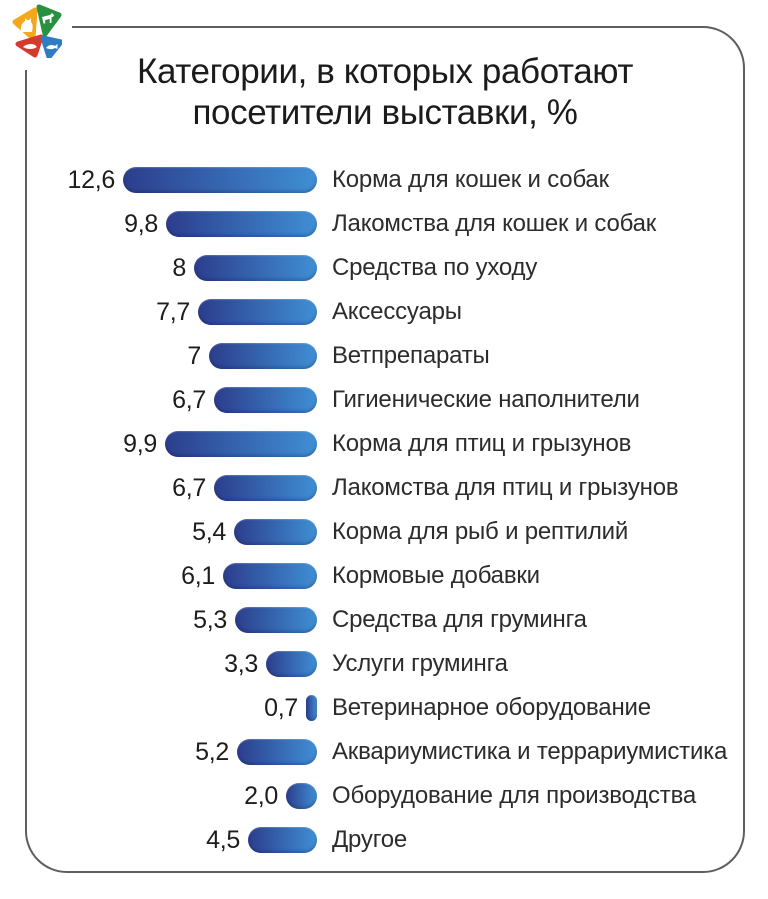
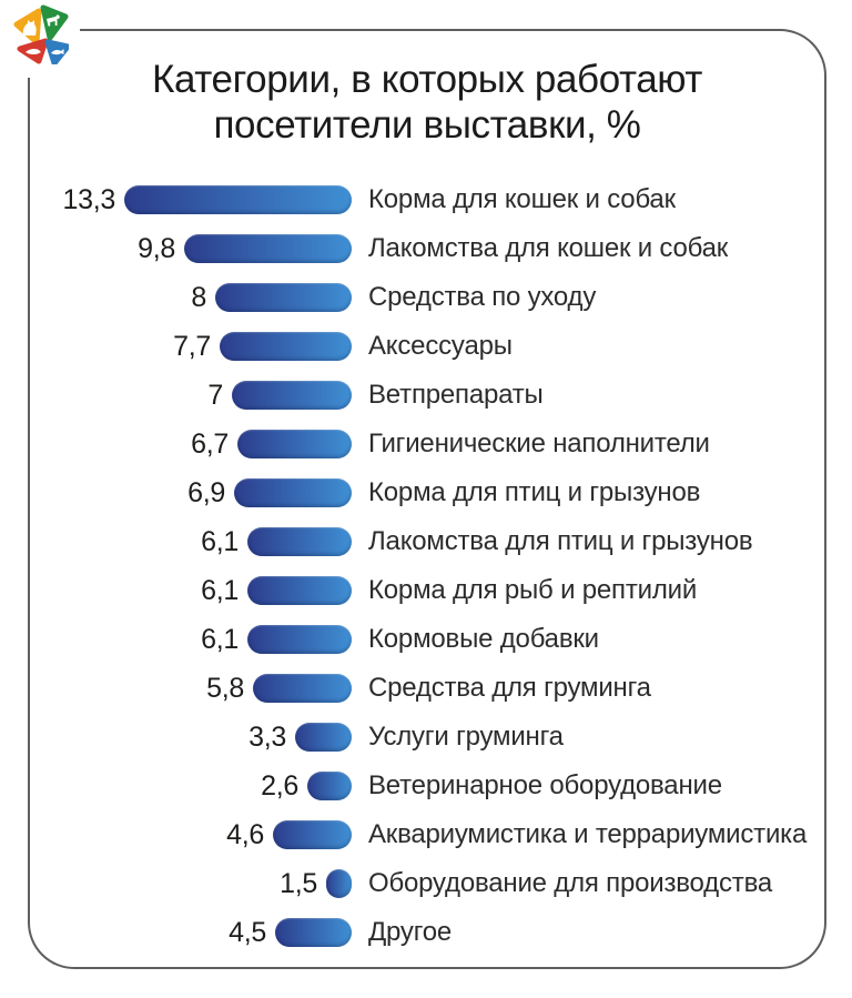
Корма для кошек и собак: 12,6 -> 13,3
Корма для птиц и грызунов: 9,9 -> 6,9
Лакомства для птиц и грызунов: 6,7 -> 6,1
Корма для рыб и рептилий: 5,4 -> 6,1
Средства для груминга: 5,3 -> 5,8
Ветеринарное оборудование: 0,7 -> 2,6
Аквариумистика и террариумистика: 5,2 -> 4,6
Оборудование для производства: 2,0 -> 1,5
